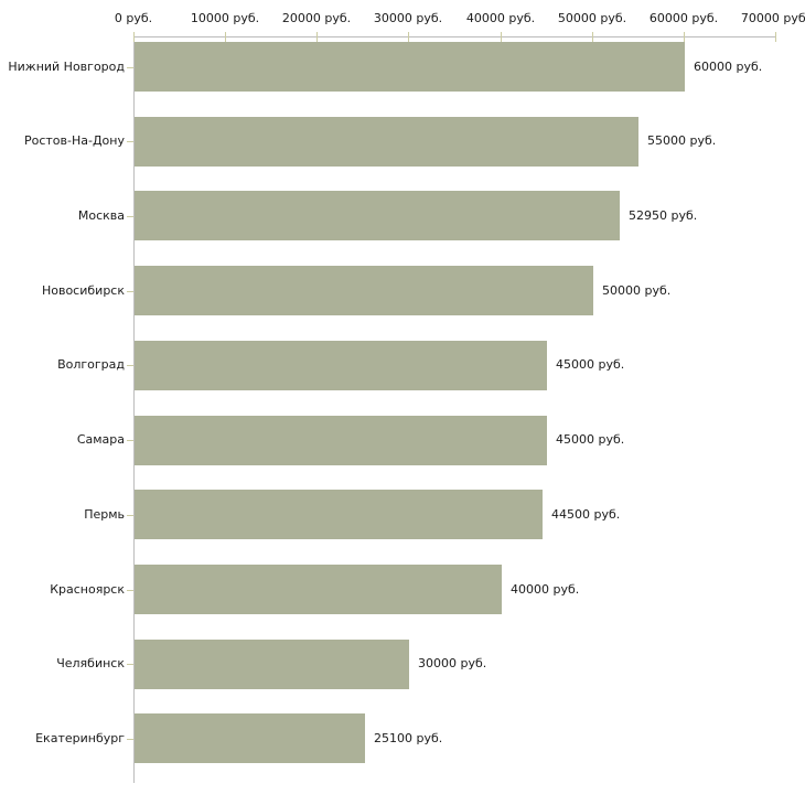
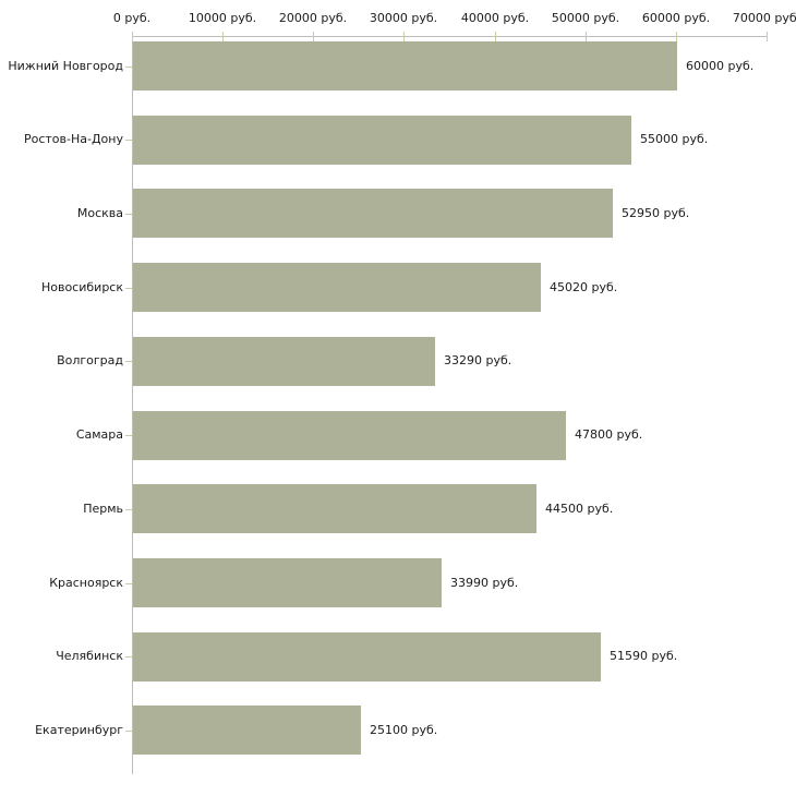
Новосибирск: 50000 -> 45020
Волгоград: 45000 -> 33290
Самара: 45000 -> 47800
Красноярск: 40000 -> 33990
Челябинск: 30000 -> 51590
